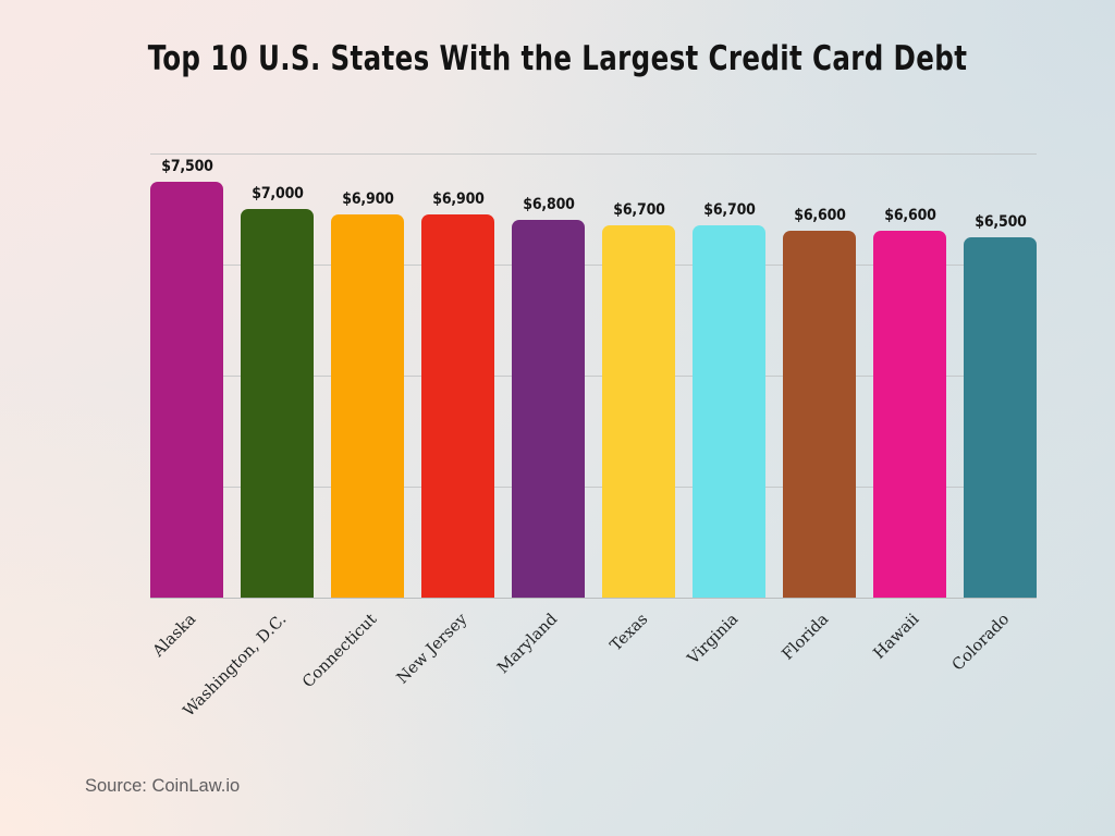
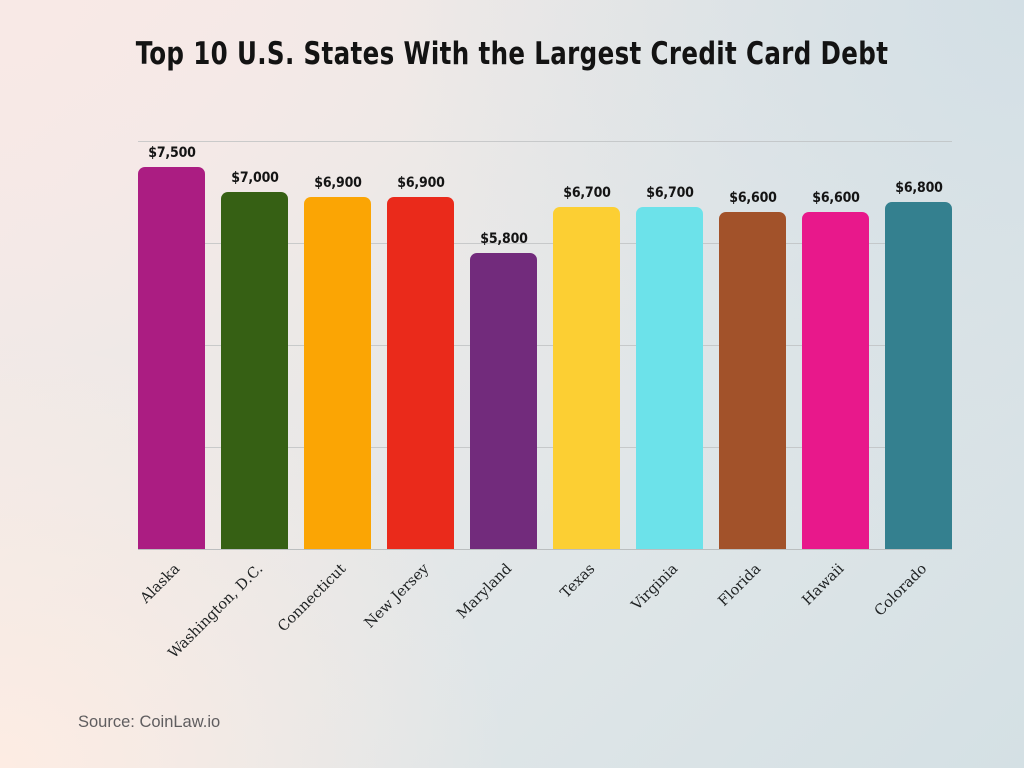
Maryland: $6,800 -> $5,800
Colorado: $6,500 -> $6,800
